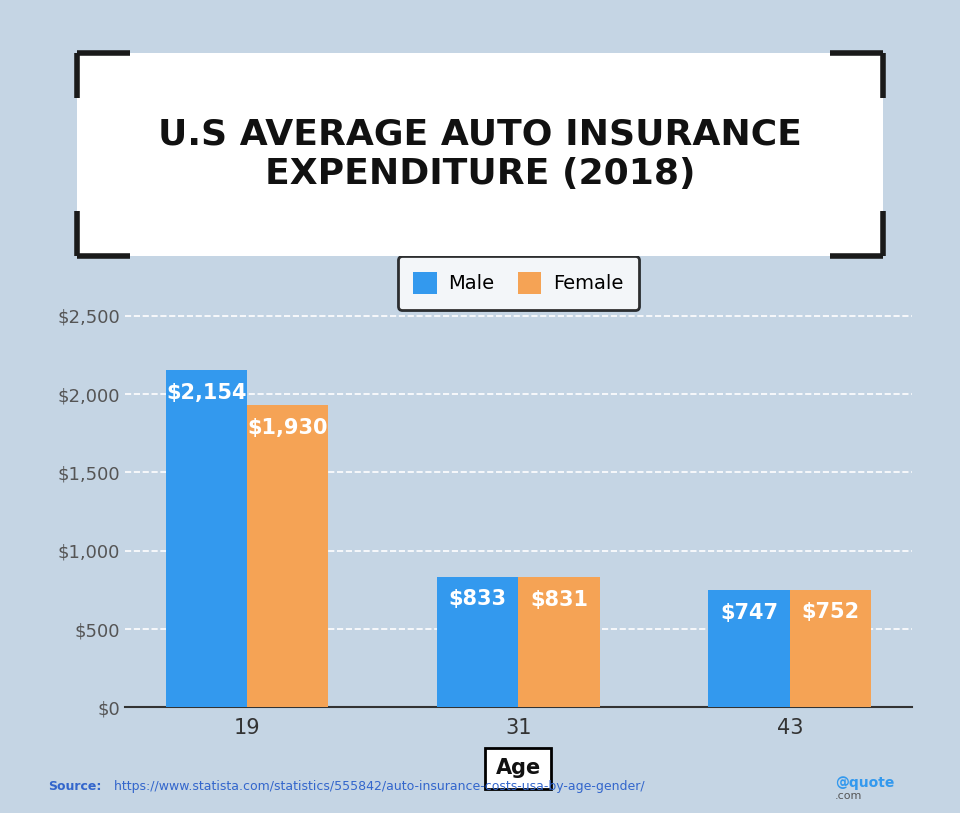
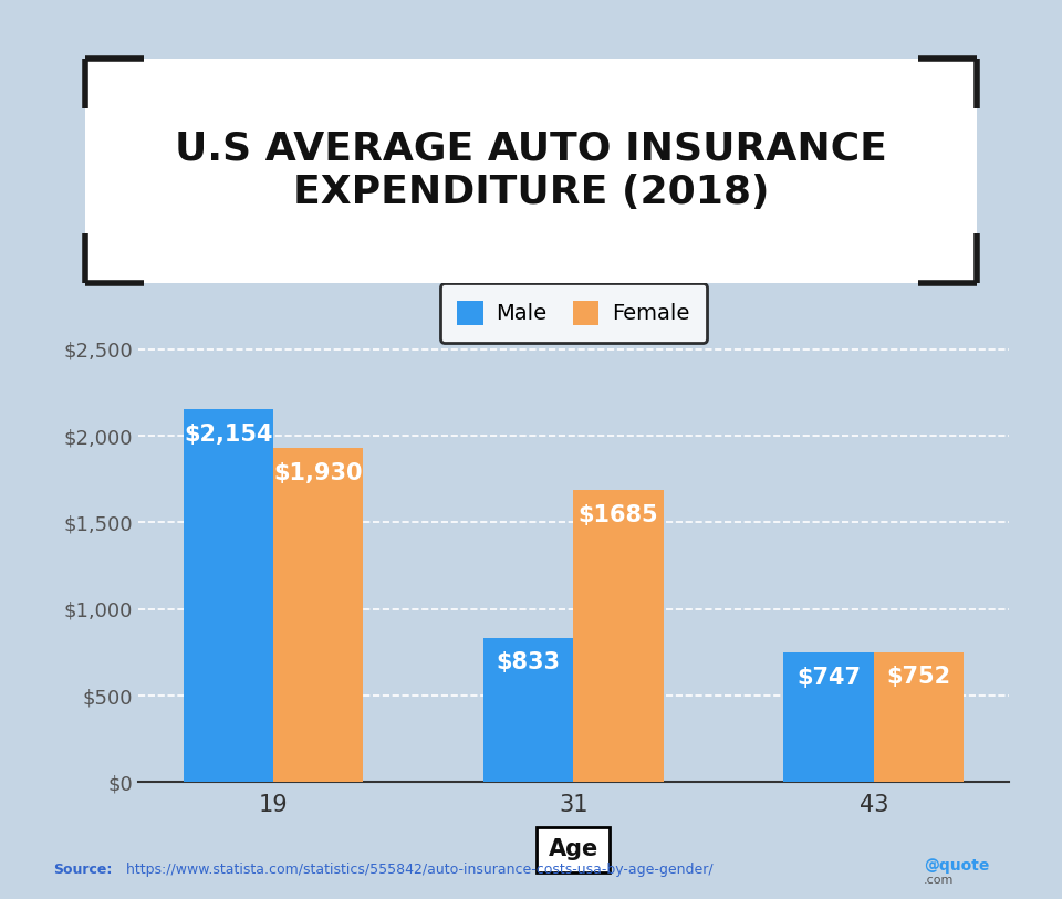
Female/31: $831 -> $1685
